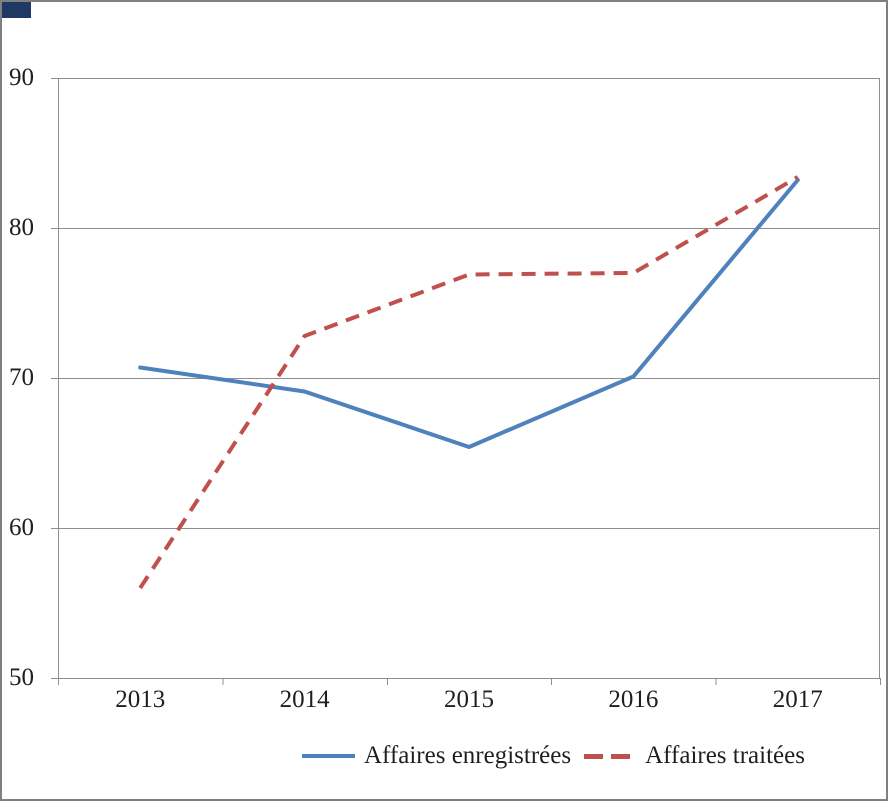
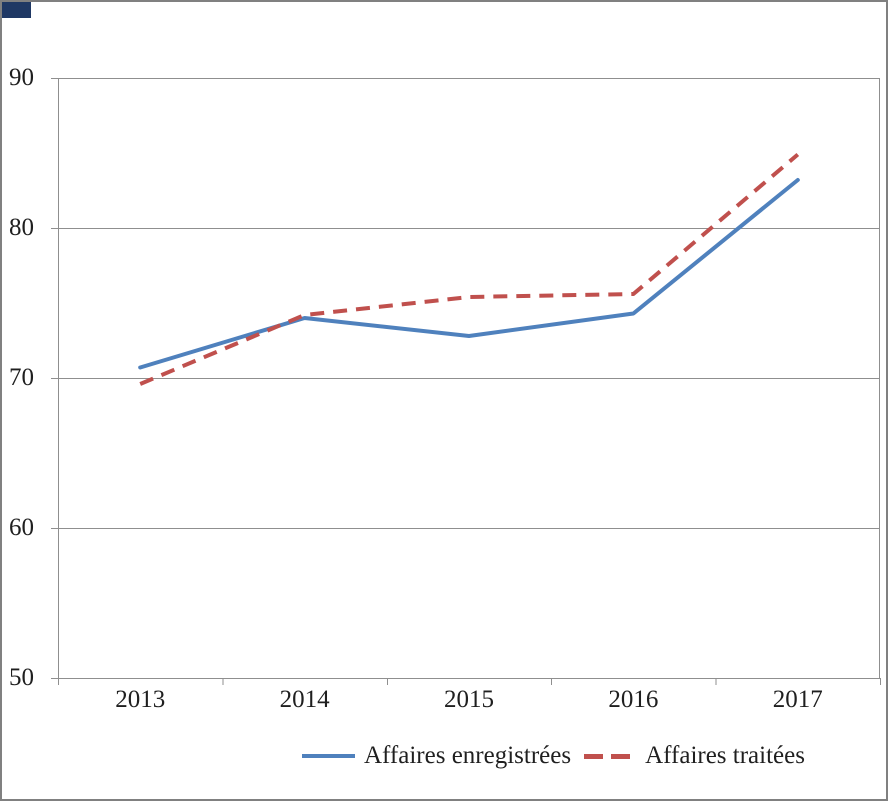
Affaires traitées/2013: 56.0 -> 69.6
Affaires enregistrées/2014: 69.1 -> 74.0
Affaires traitées/2014: 72.8 -> 74.2
Affaires enregistrées/2015: 65.4 -> 72.8
Affaires traitées/2015: 76.9 -> 75.4
Affaires enregistrées/2016: 70.1 -> 74.3
Affaires traitées/2016: 77.0 -> 75.6
Affaires traitées/2017: 83.4 -> 84.9
